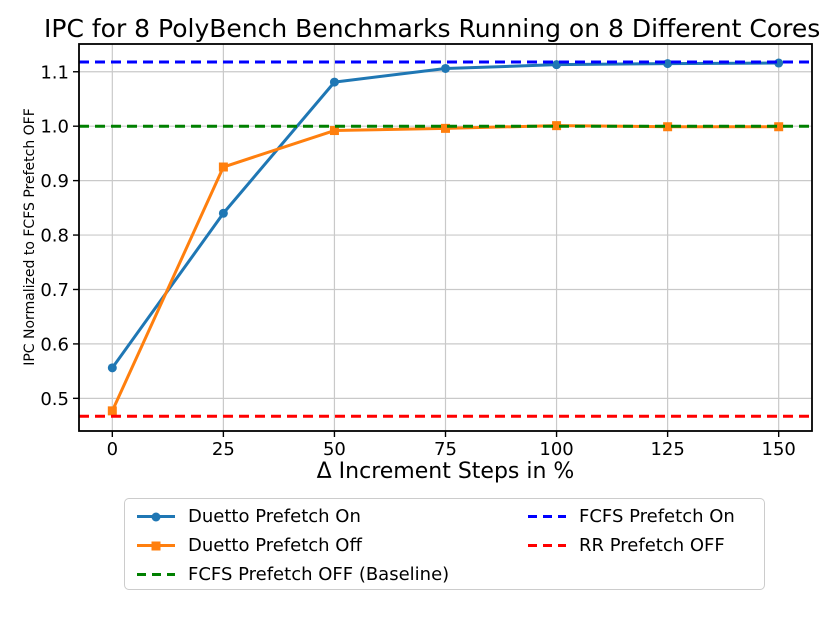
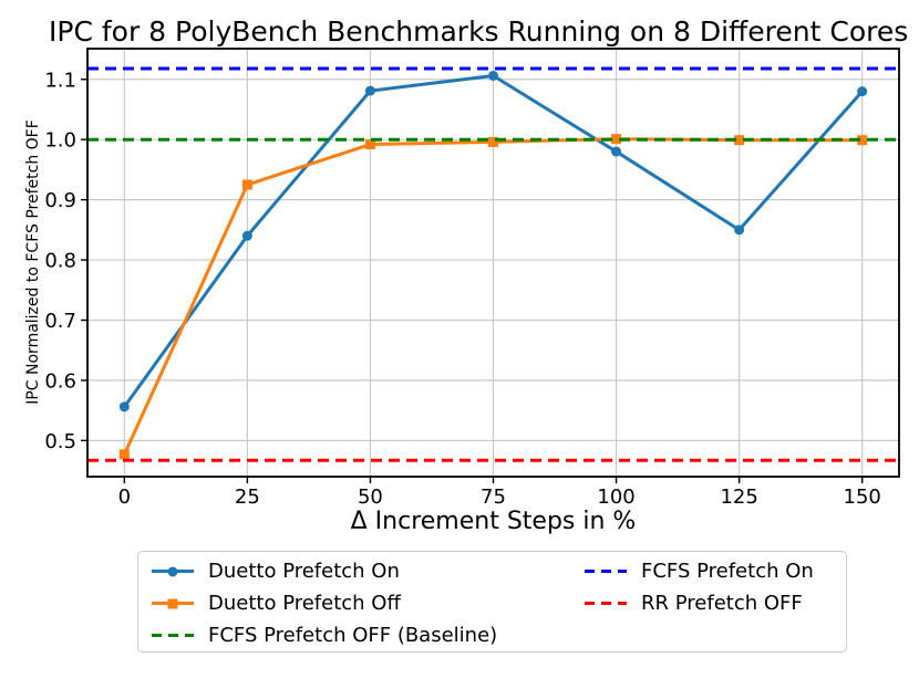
Duetto Prefetch On/100: 1.11 -> 0.98
Duetto Prefetch On/125: 1.11 -> 0.85
Duetto Prefetch On/150: 1.12 -> 1.08
